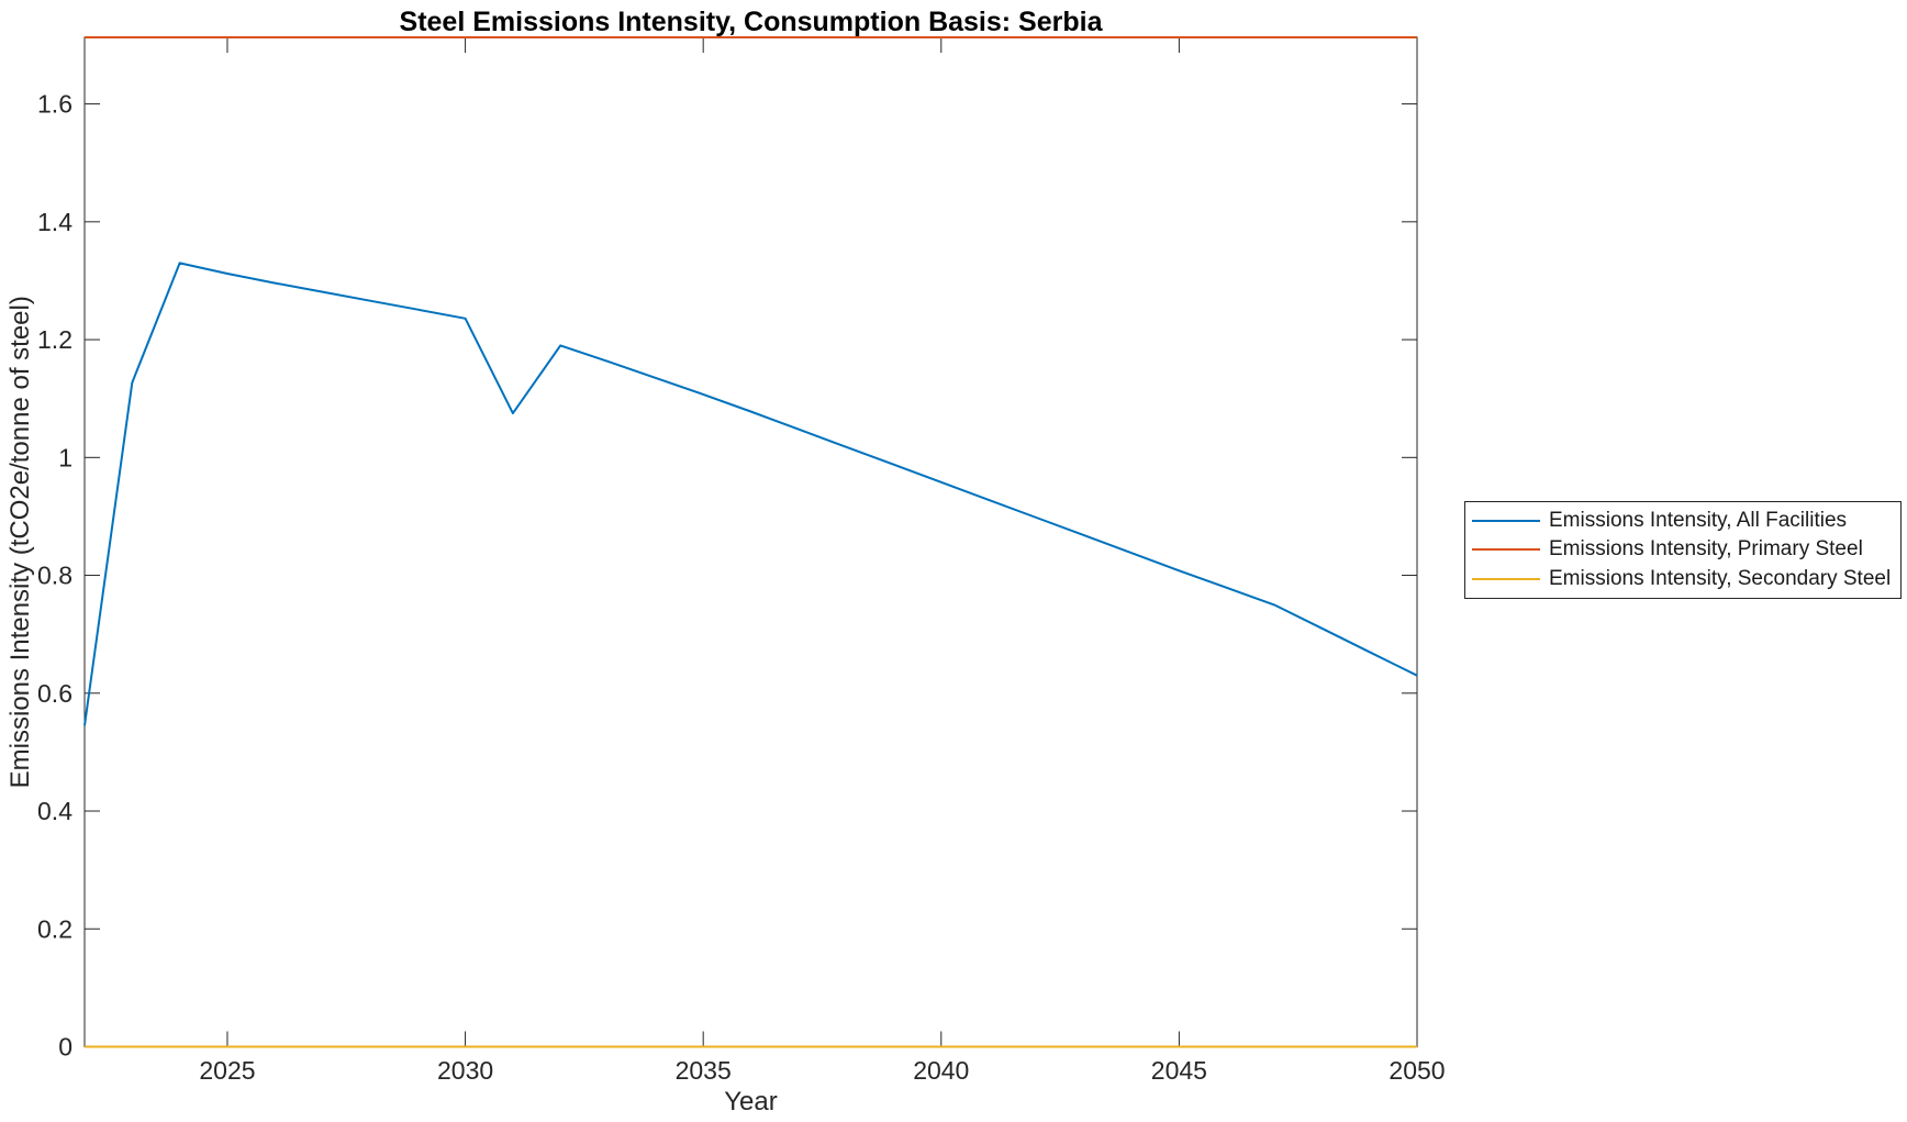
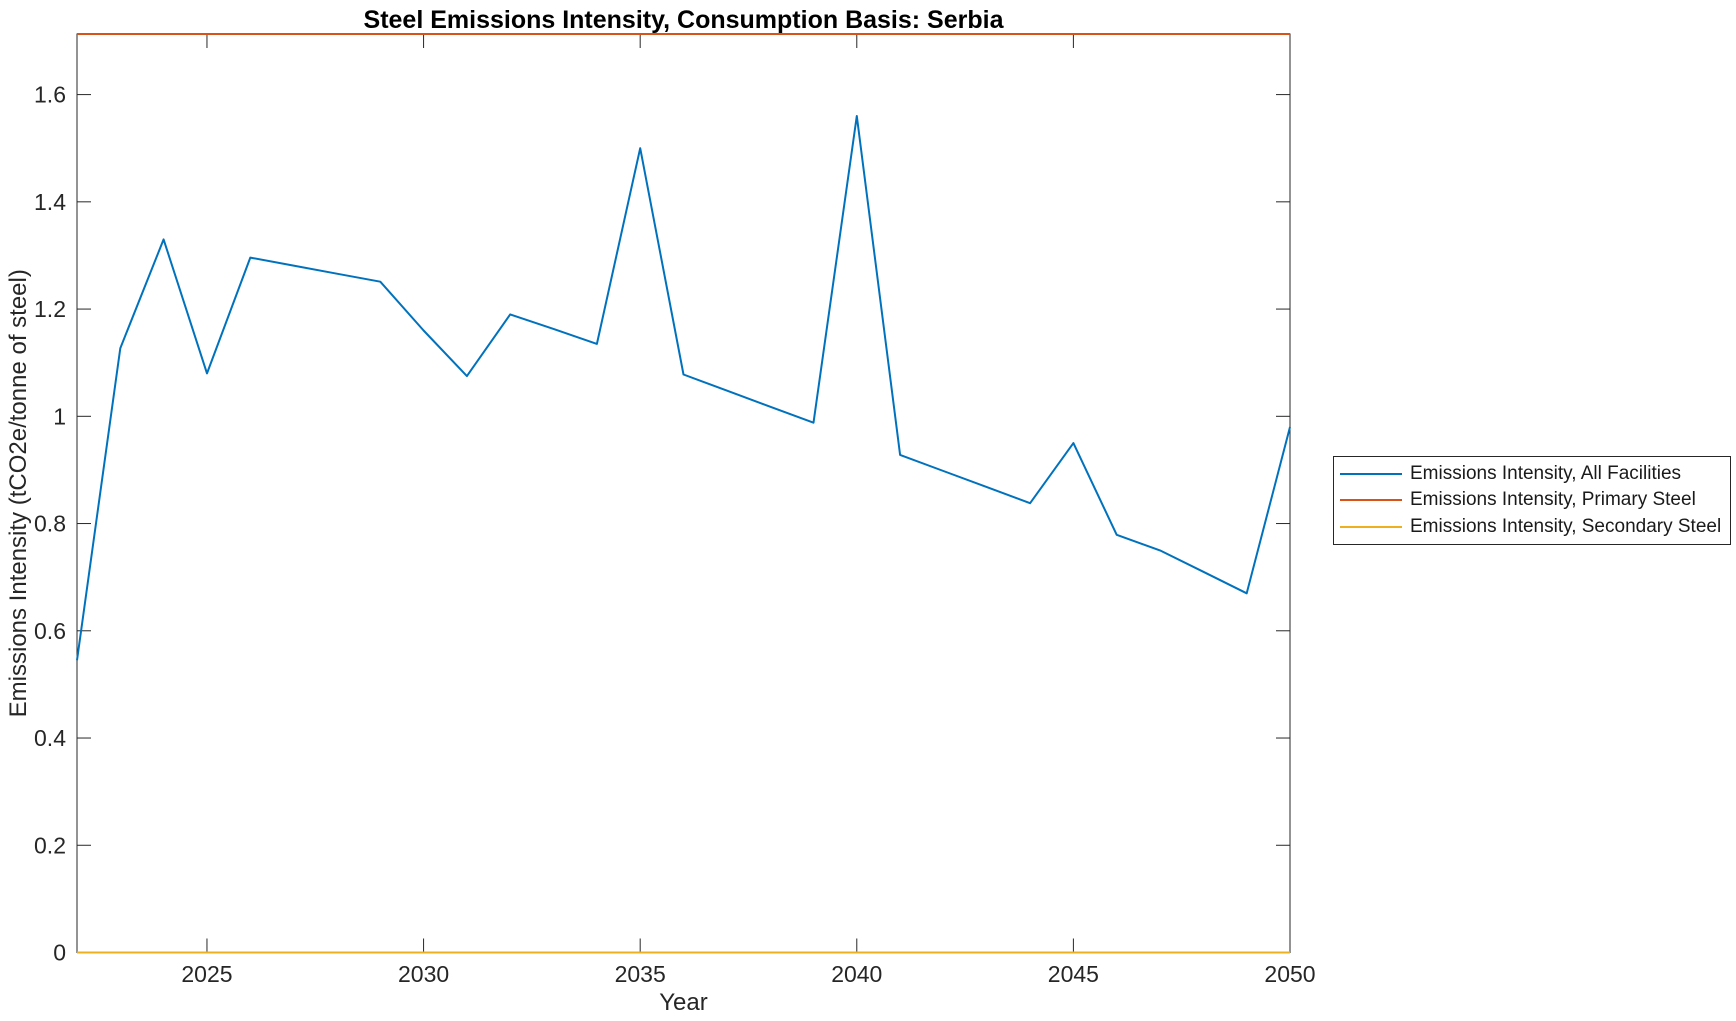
Emissions Intensity, All Facilities/2025: 1.31 -> 1.08
Emissions Intensity, All Facilities/2030: 1.24 -> 1.16
Emissions Intensity, All Facilities/2035: 1.11 -> 1.50
Emissions Intensity, All Facilities/2040: 0.96 -> 1.56
Emissions Intensity, All Facilities/2045: 0.81 -> 0.95
Emissions Intensity, All Facilities/2050: 0.63 -> 0.98
